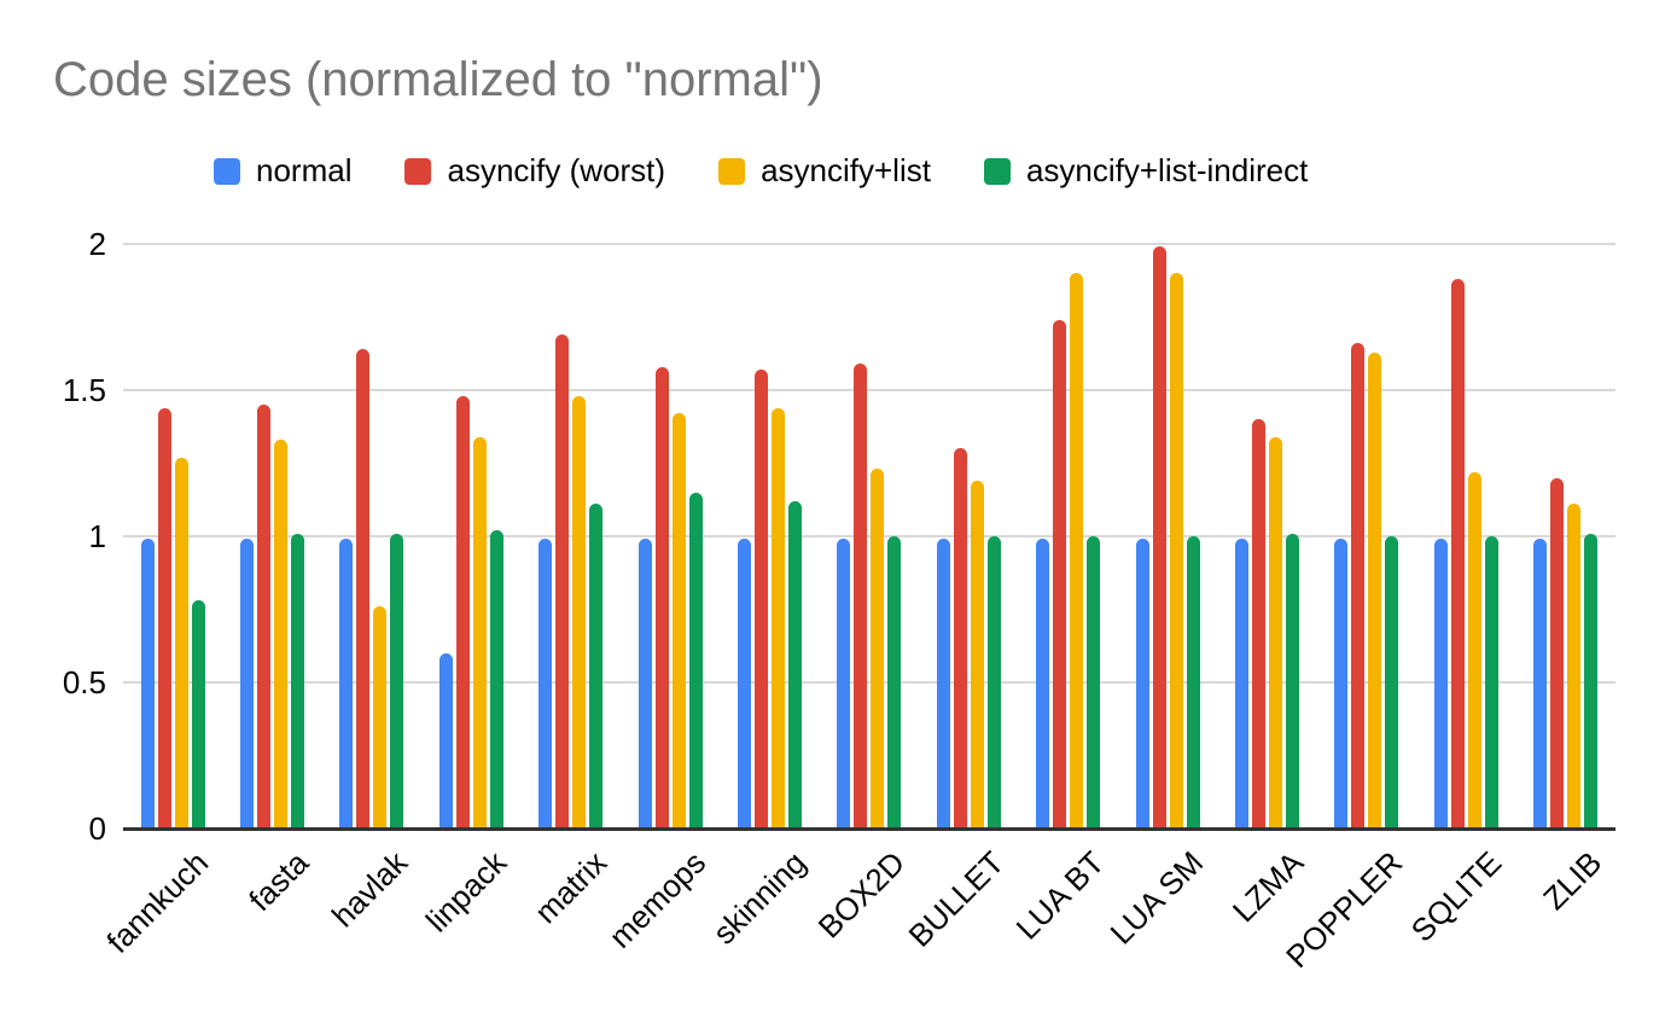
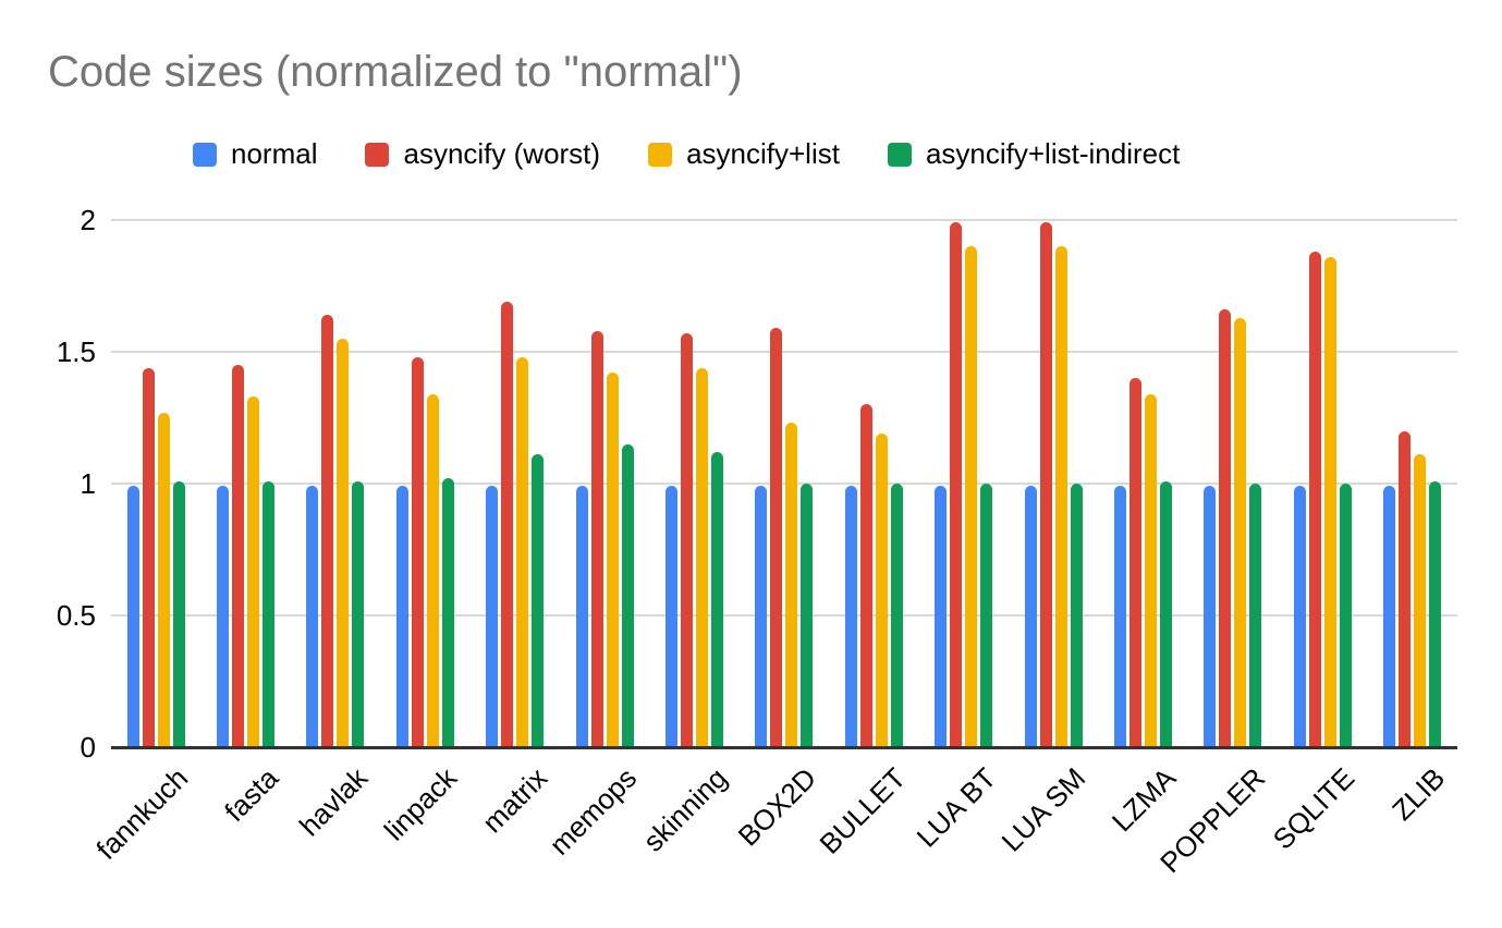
asyncify+list-indirect/fannkuch: 0.78 -> 1.01
asyncify+list/havlak: 0.76 -> 1.55
normal/linpack: 0.60 -> 0.99
asyncify (worst)/LUA BT: 1.74 -> 1.99
asyncify+list/SQLITE: 1.22 -> 1.86
